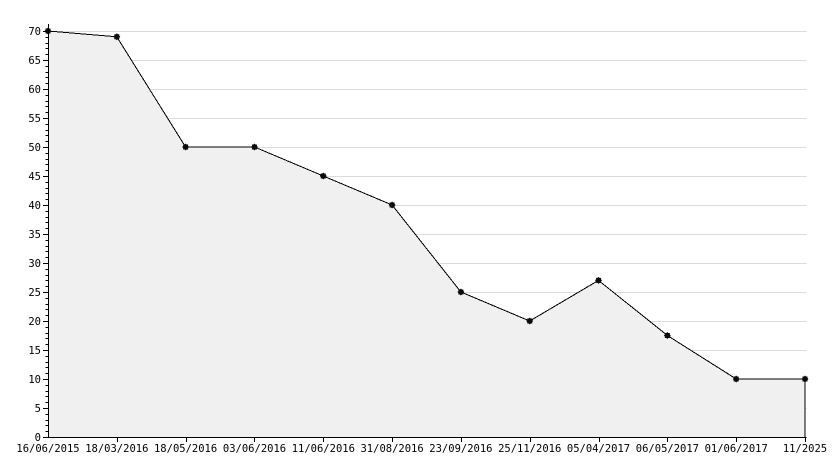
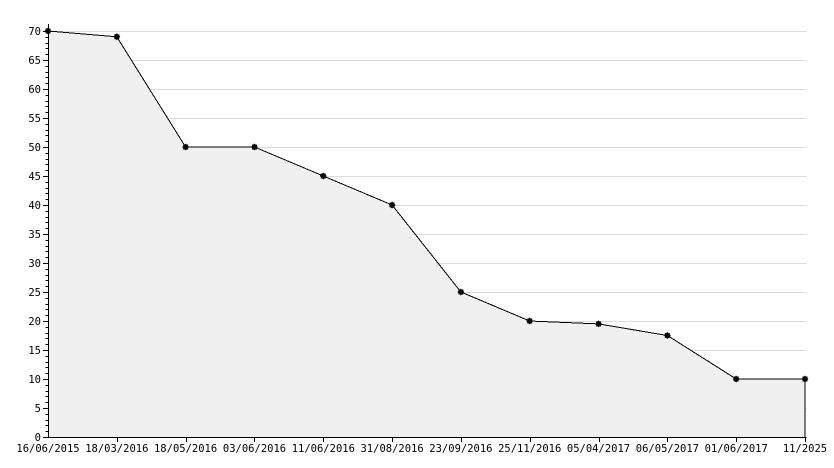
05/04/2017: 27 -> 20
